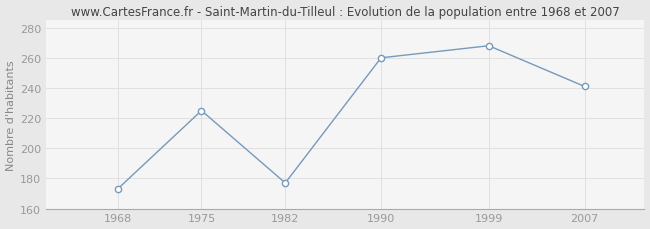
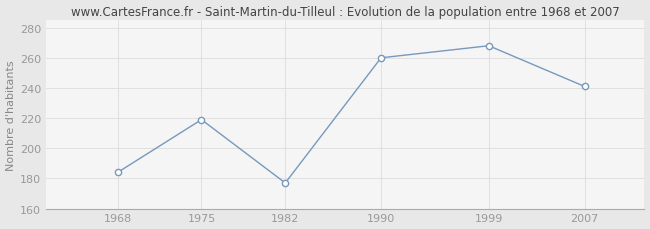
1968: 173 -> 184
1975: 225 -> 219
